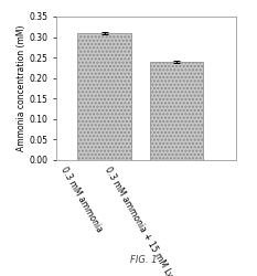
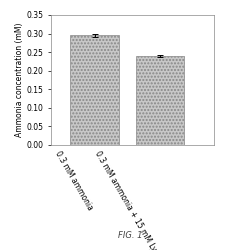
0.3 mM ammonia: 0.310 -> 0.295
